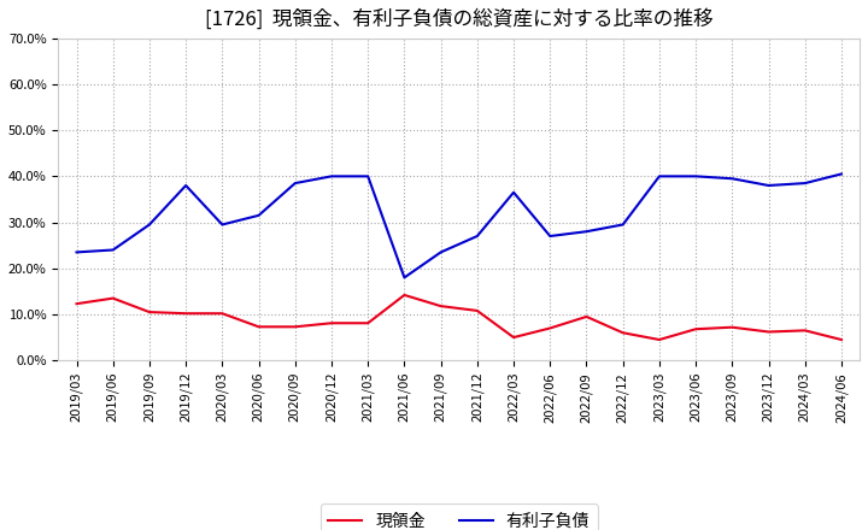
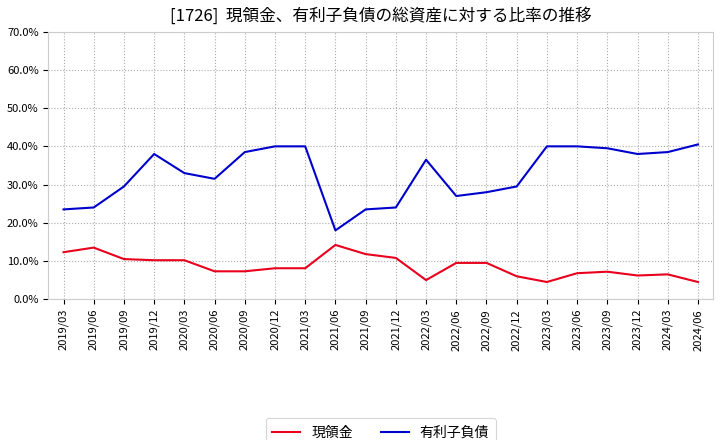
有利子負債/2020/03: 29.5% -> 33.0%
有利子負債/2021/12: 27.0% -> 24.0%
現領金/2022/06: 7.0% -> 9.5%
